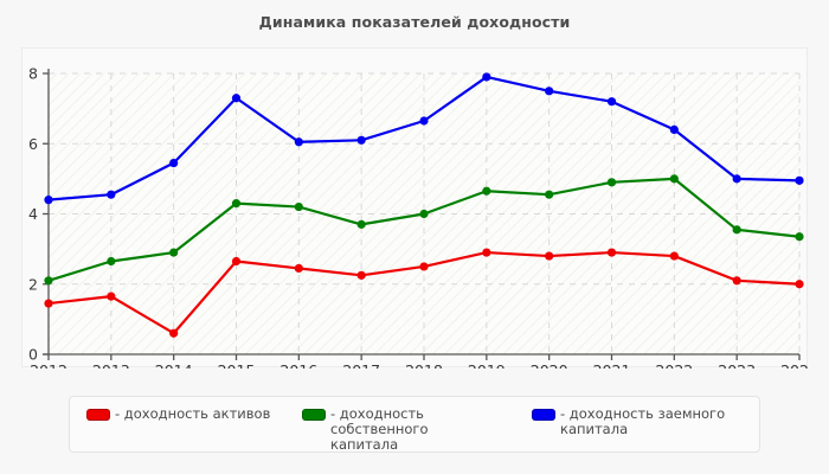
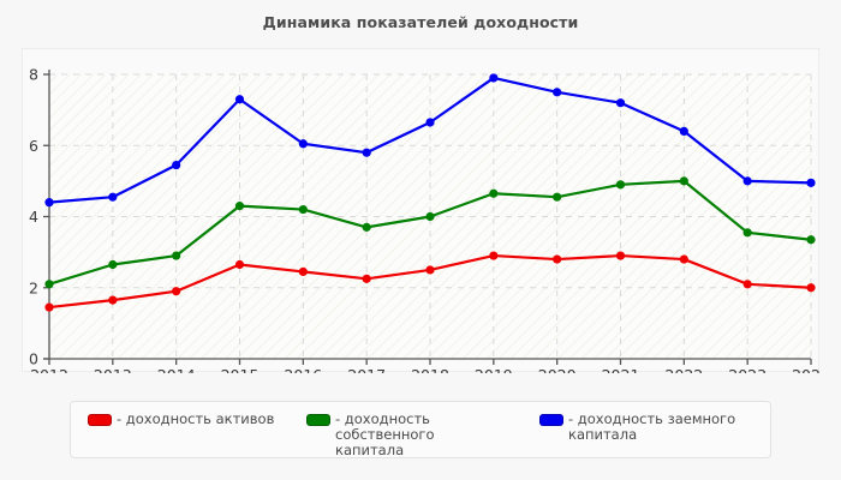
- доходность активов/2014: 0.6 -> 1.9
- доходность заемного капитала/2017: 6.1 -> 5.8
